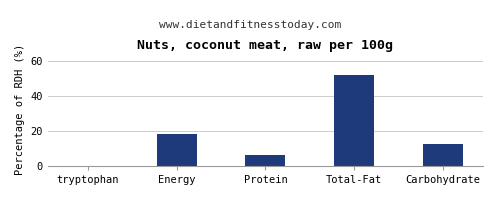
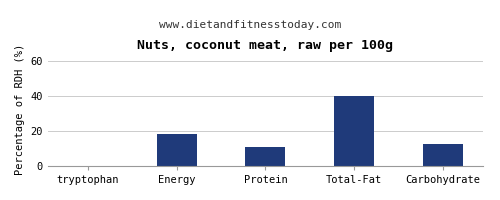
Protein: 6 -> 11
Total-Fat: 52 -> 40
